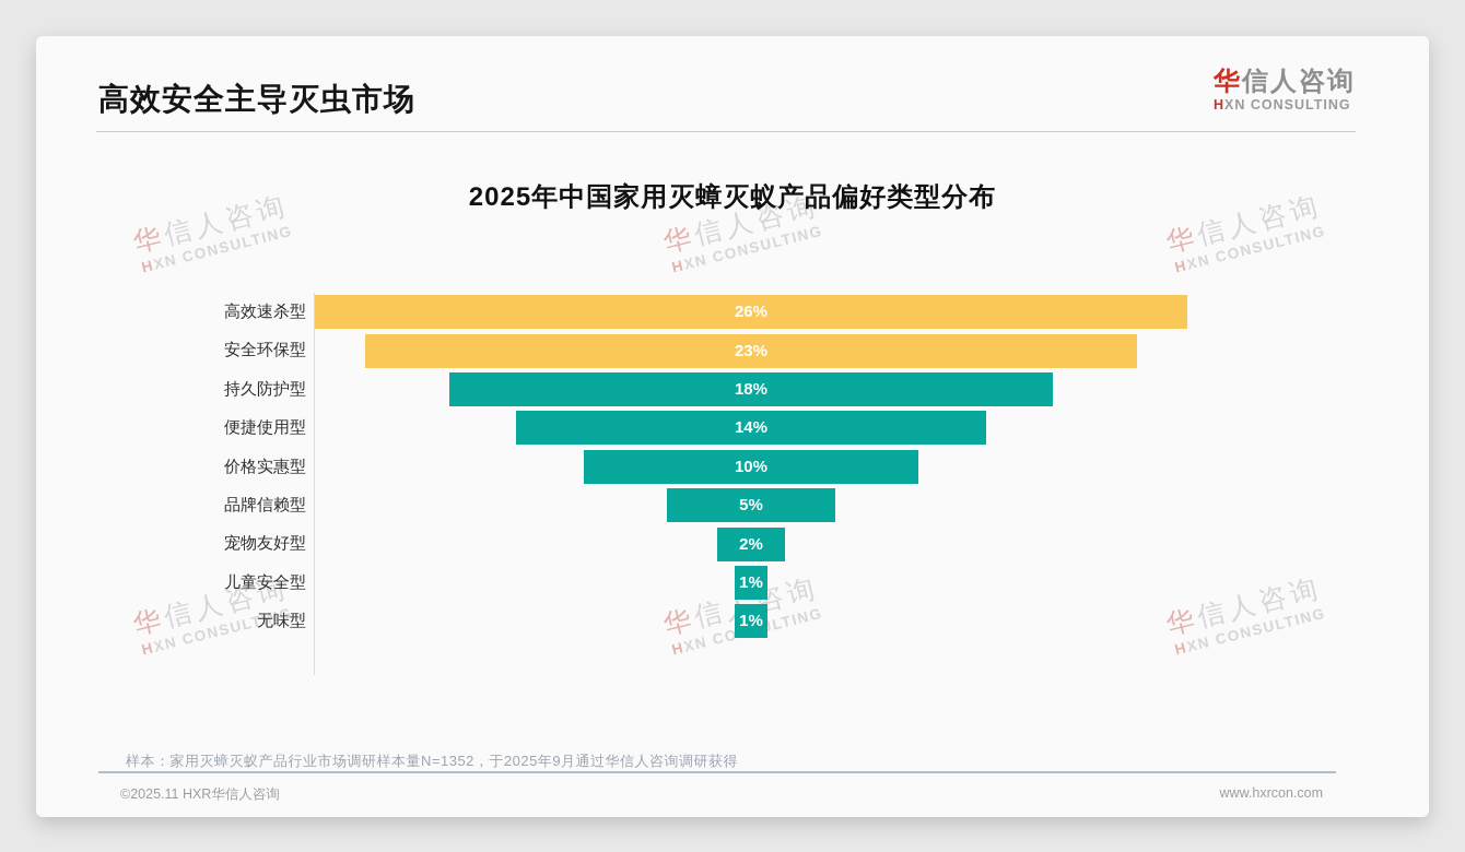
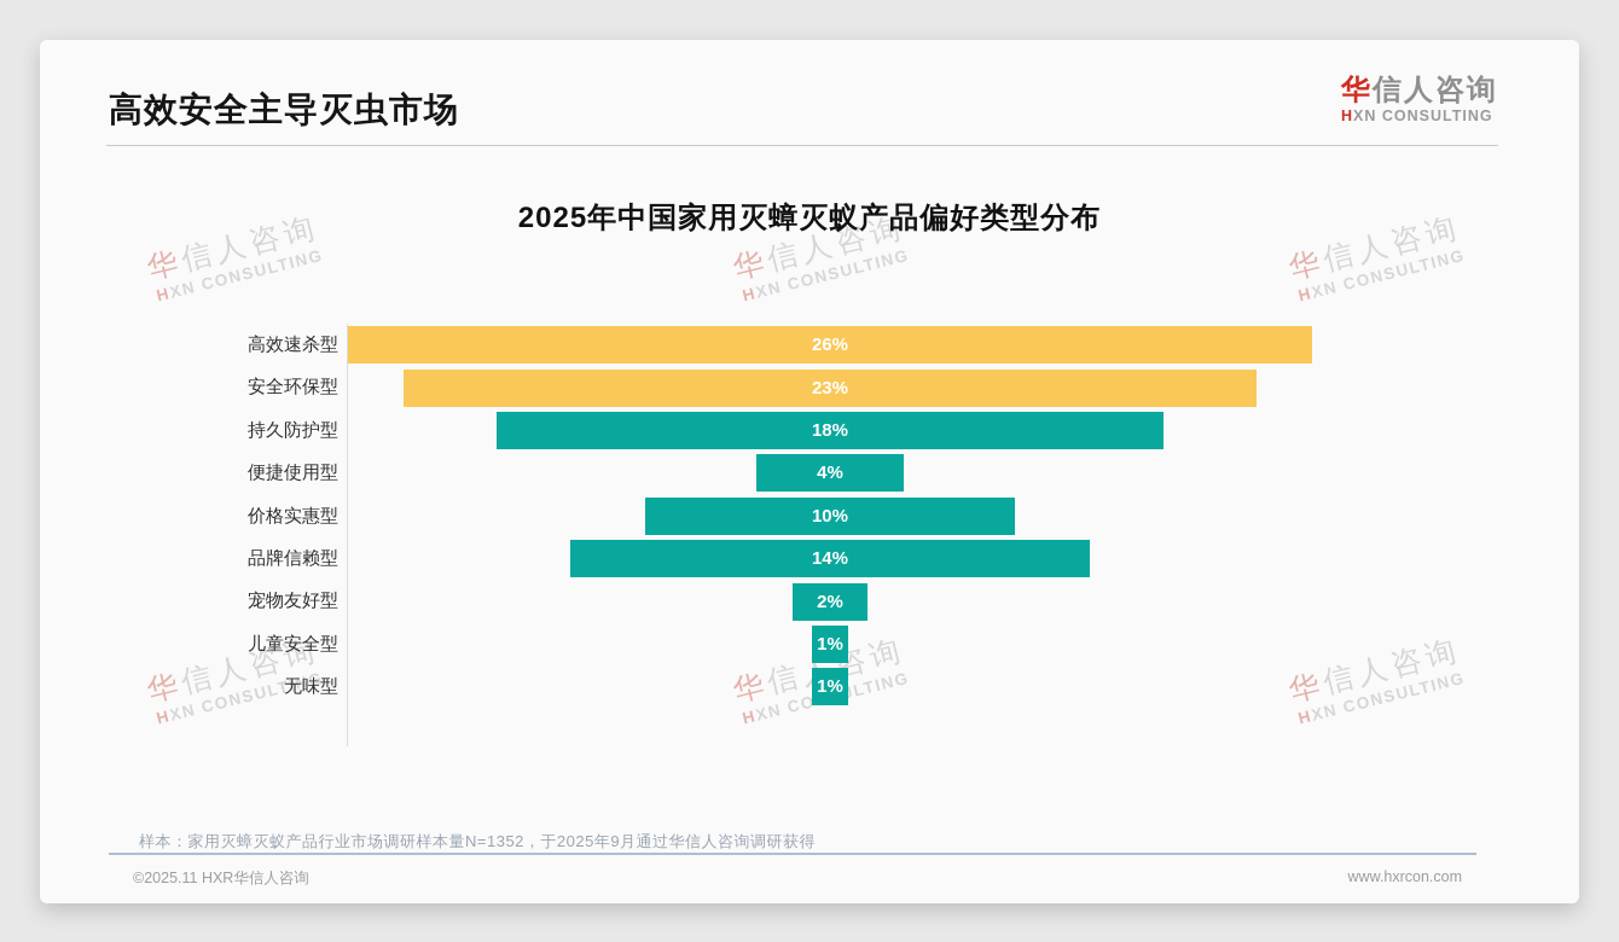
便捷使用型: 14% -> 4%
品牌信赖型: 5% -> 14%
